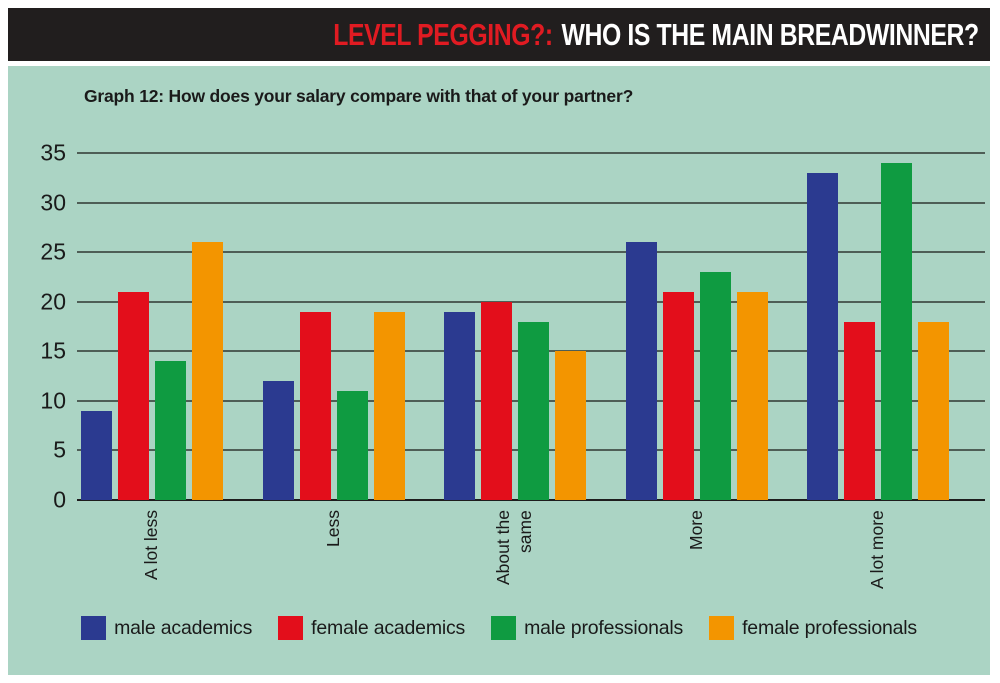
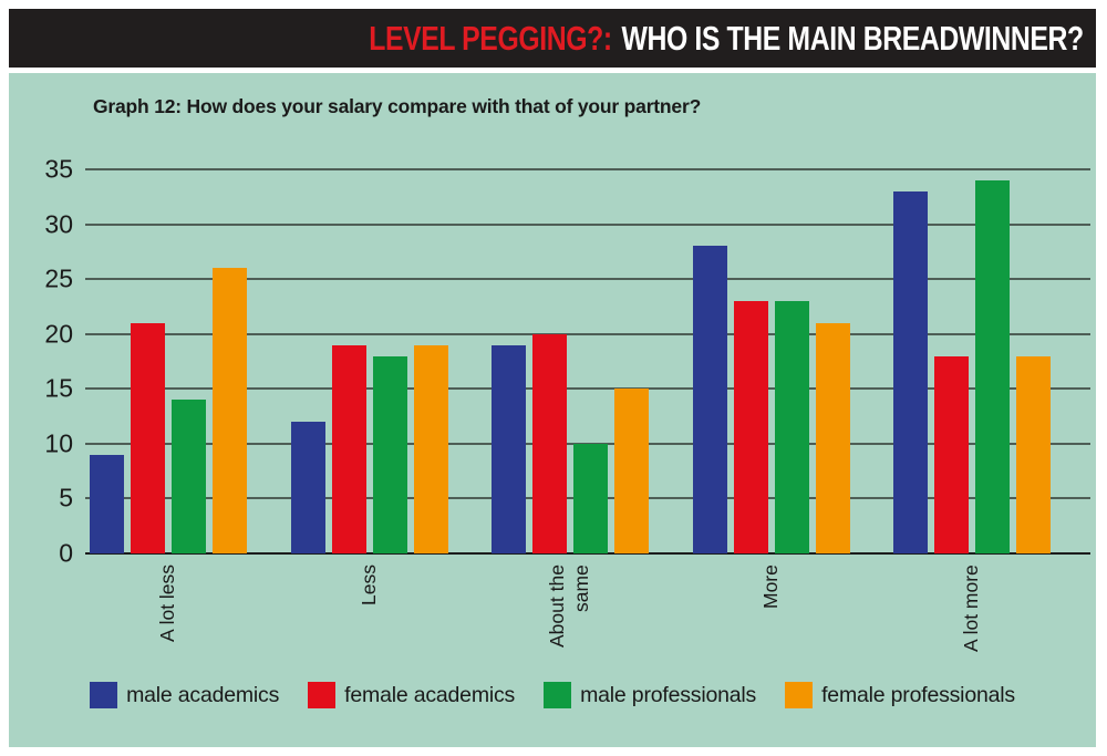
male professionals/Less: 11 -> 18
male professionals/About the same: 18 -> 10
male academics/More: 26 -> 28
female academics/More: 21 -> 23
